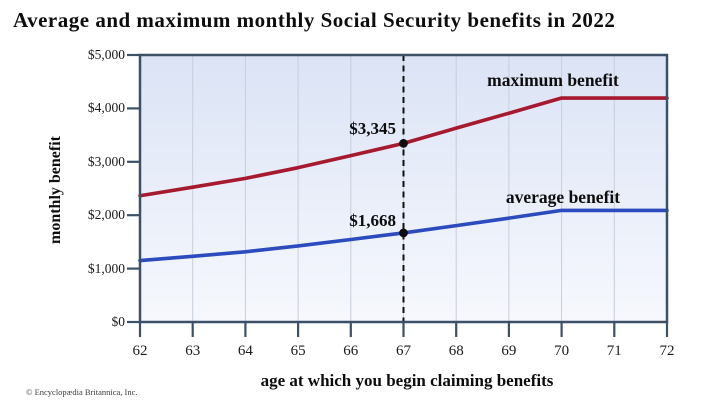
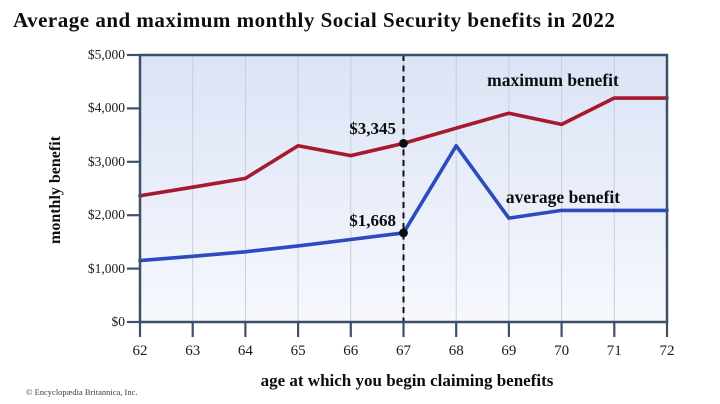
maximum benefit/65: $2900 -> $3300
average benefit/68: $1800 -> $3300
maximum benefit/70: $4200 -> $3700
